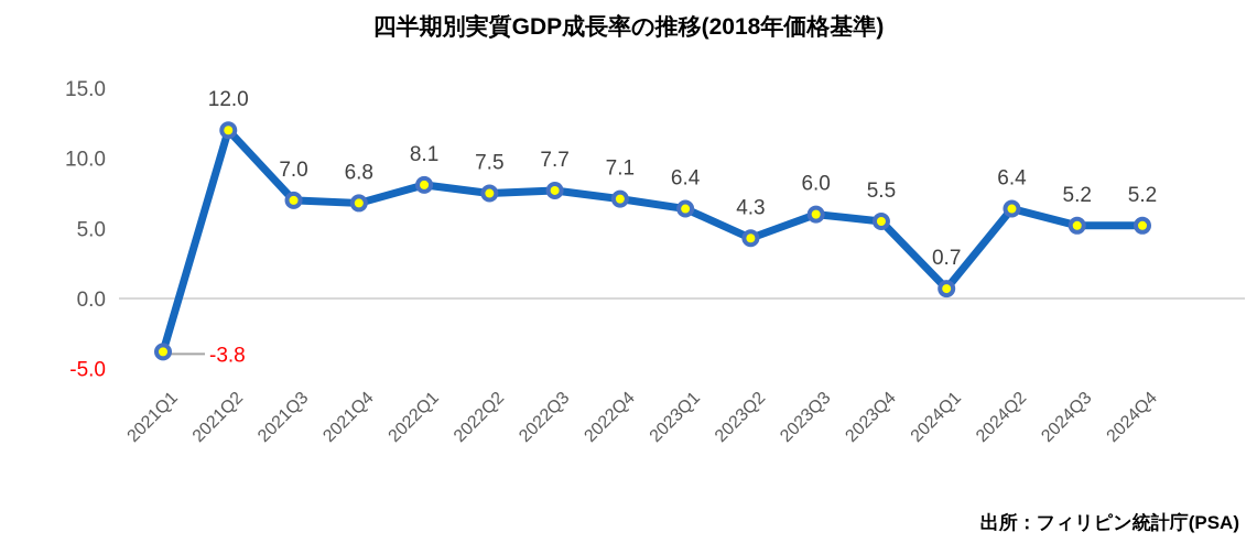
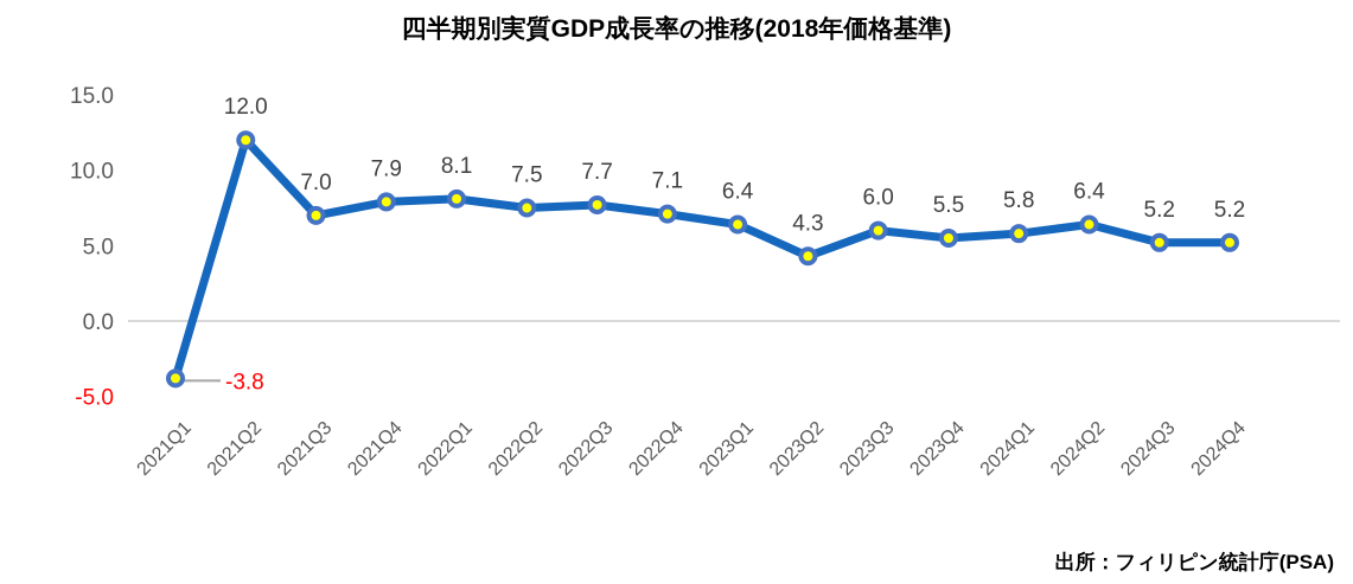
2021Q4: 6.8 -> 7.9
2024Q1: 0.7 -> 5.8
